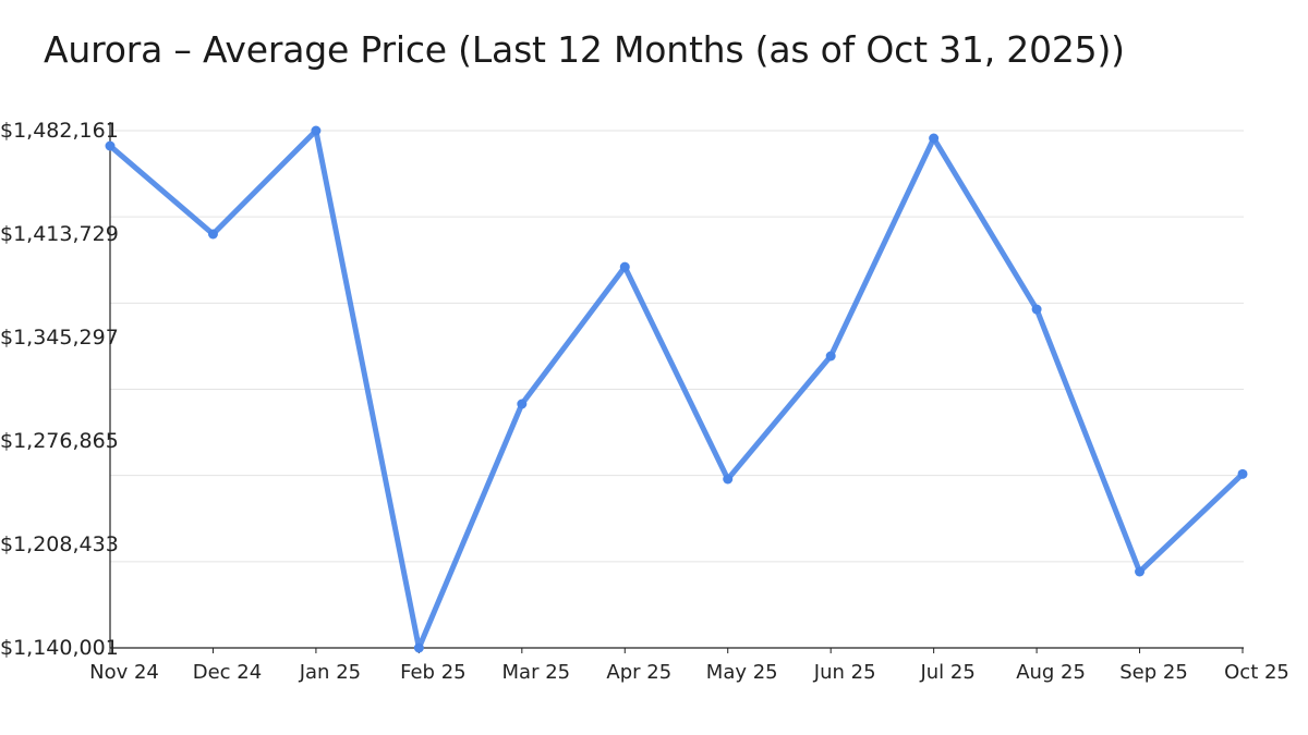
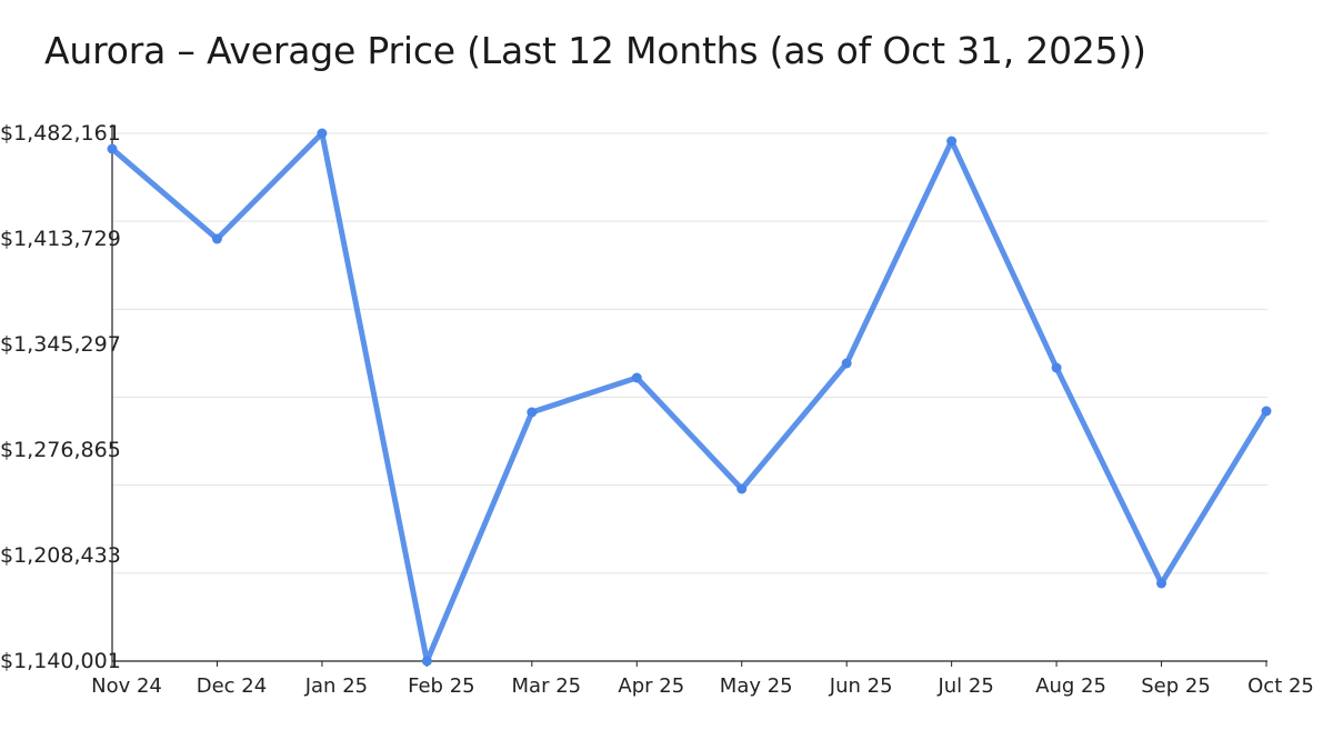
Apr 25: $1392000 -> $1324000
Aug 25: $1364000 -> $1330000
Oct 25: $1255000 -> $1302000
